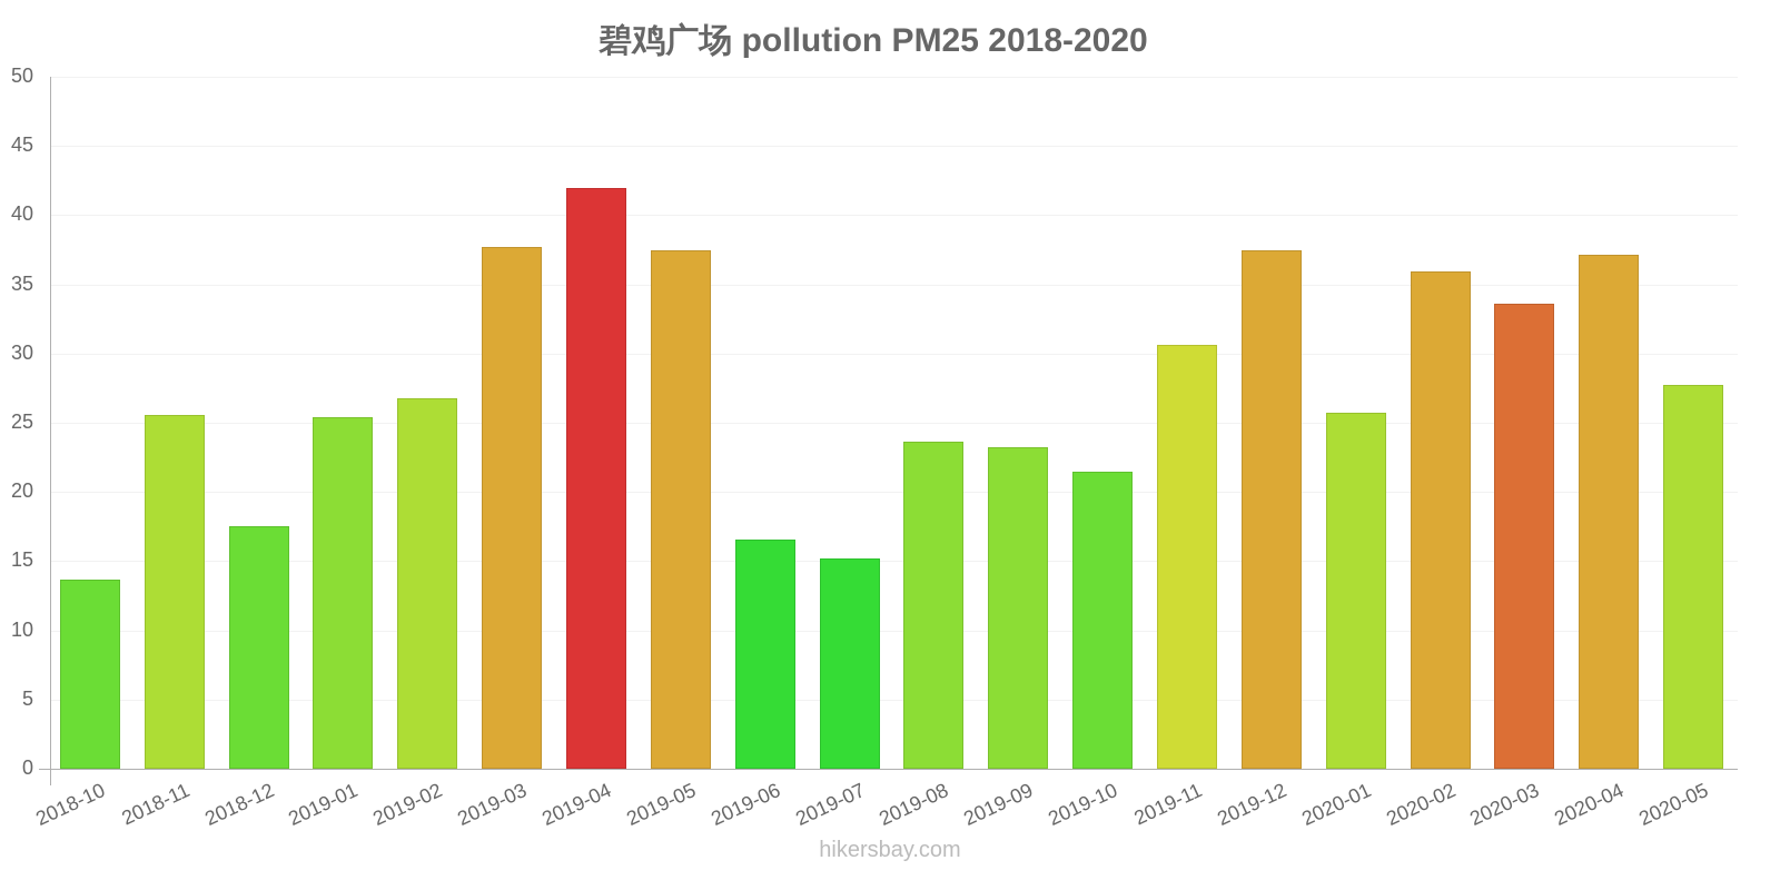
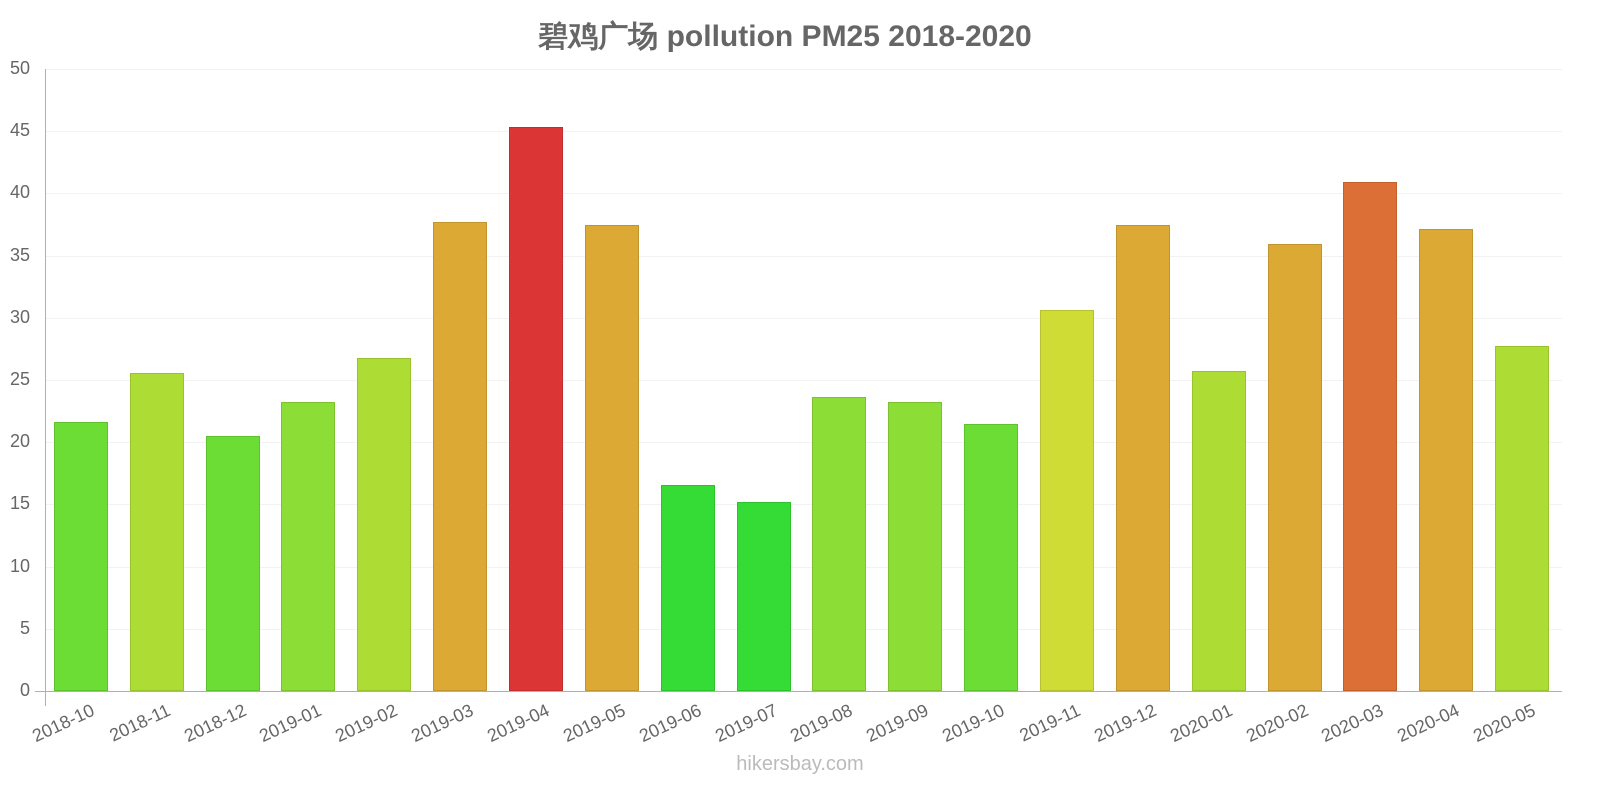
2018-10: 13.7 -> 21.6
2018-12: 17.5 -> 20.5
2019-01: 25.4 -> 23.2
2019-04: 42.0 -> 45.3
2020-03: 33.6 -> 40.9
